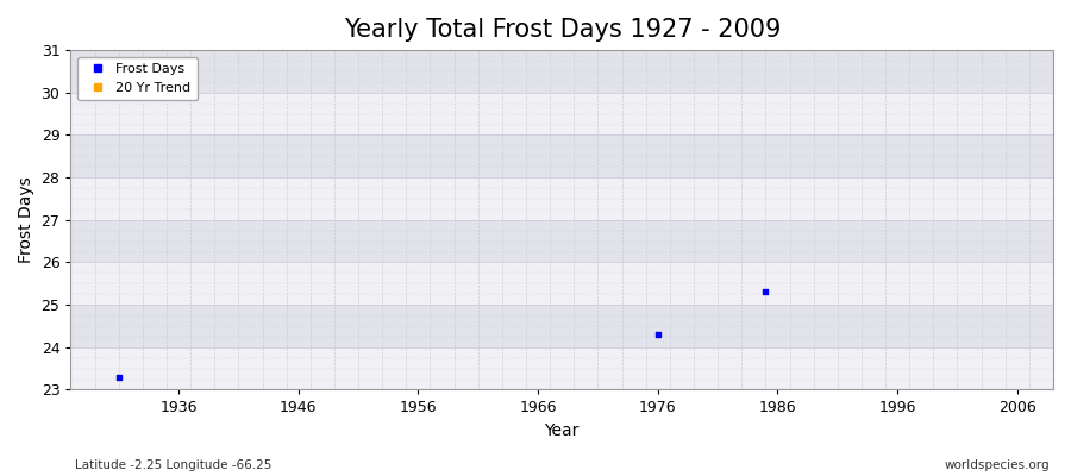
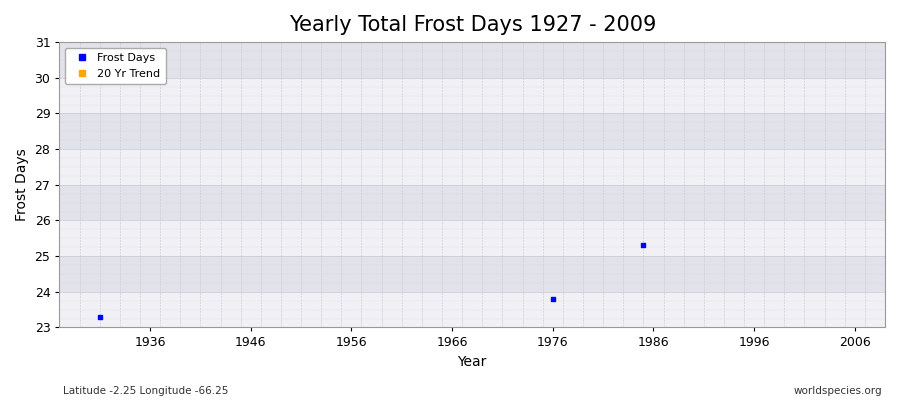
1976: 24.3 -> 23.8
